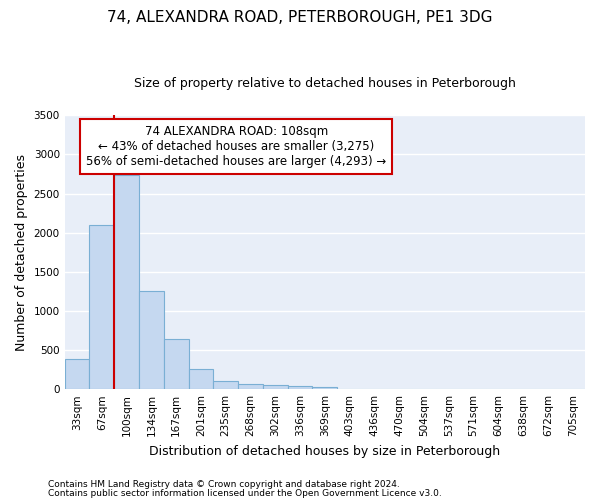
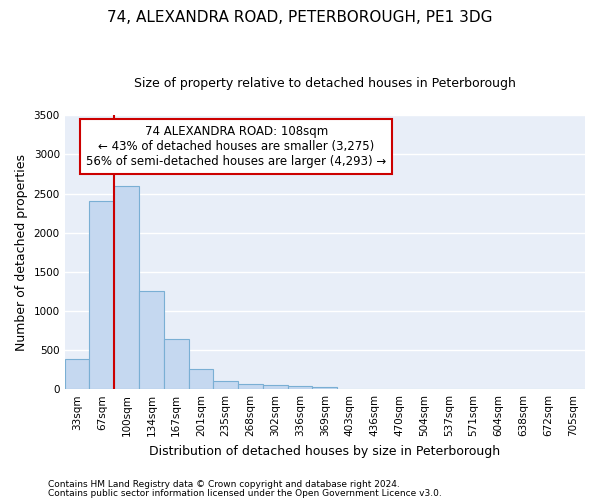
67sqm: 2100 -> 2400
100sqm: 2740 -> 2600
